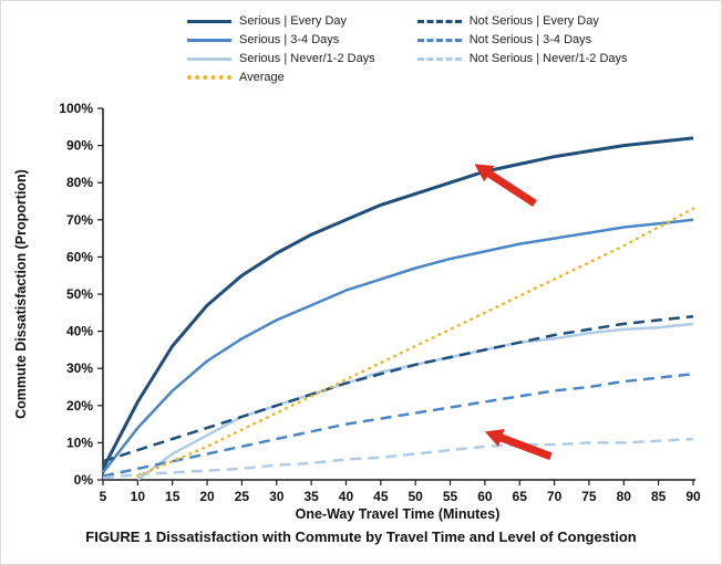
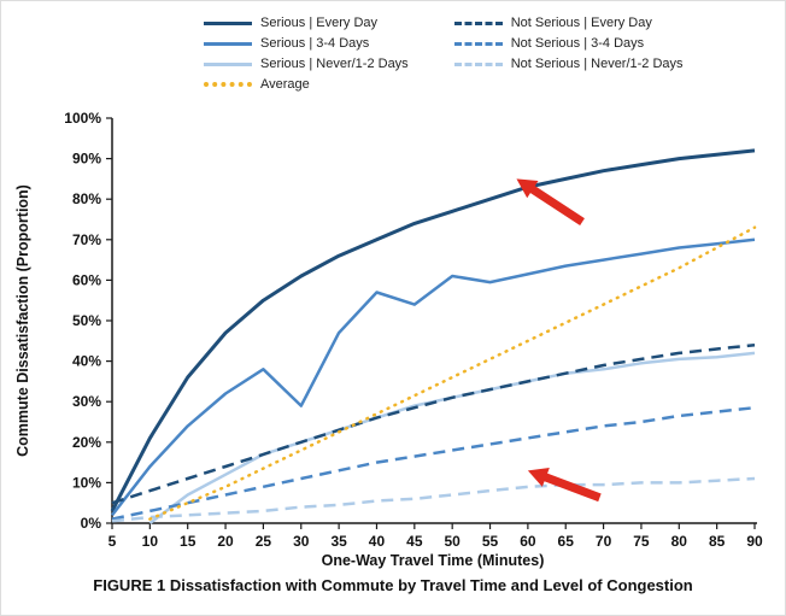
Serious | 3-4 Days/30: 43% -> 29%
Serious | 3-4 Days/40: 51% -> 57%
Serious | 3-4 Days/50: 57% -> 61%
